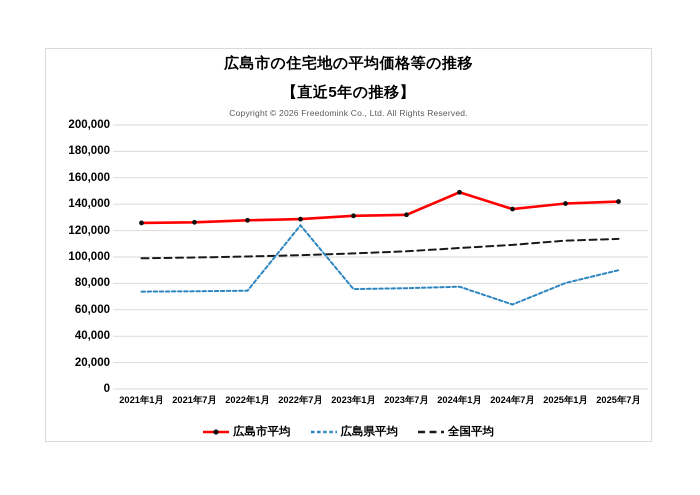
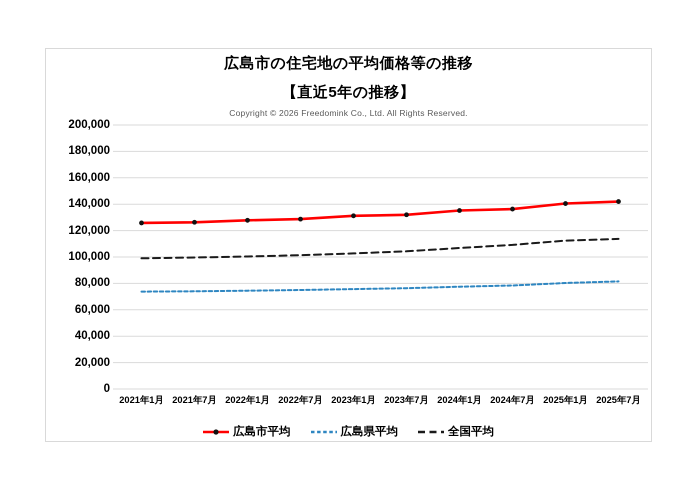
広島県平均/2022年7月: 124000 -> 75000
広島市平均/2024年1月: 149000 -> 135000
広島県平均/2024年7月: 64000 -> 78000
広島県平均/2025年7月: 90000 -> 82000
